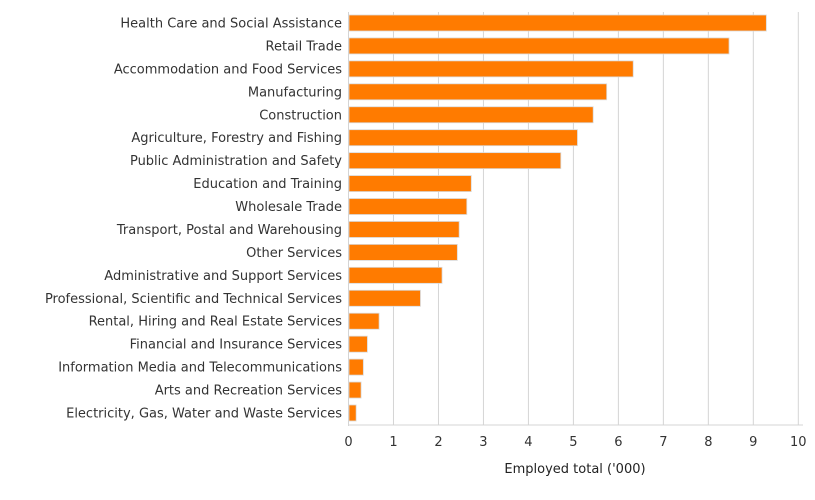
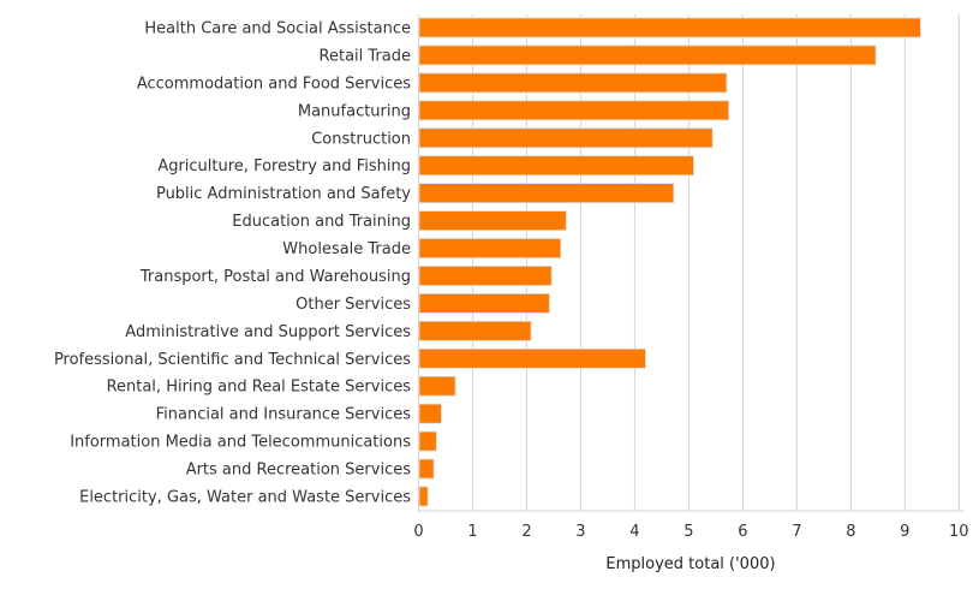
Accommodation and Food Services: 6.3 -> 5.7
Professional, Scientific and Technical Services: 1.6 -> 4.2
